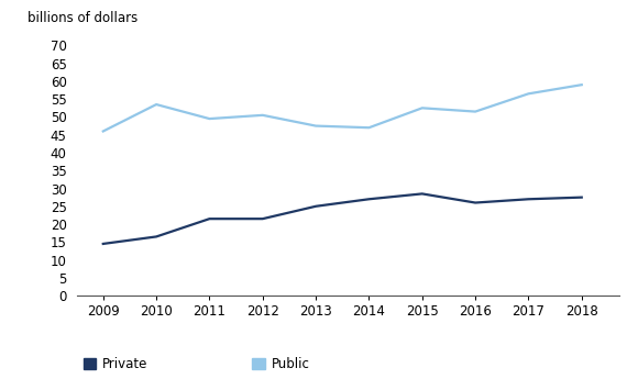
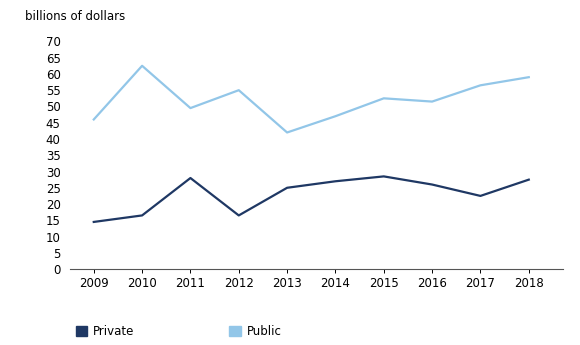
Public/2010: 53.5 -> 62.5
Private/2011: 21.5 -> 28.0
Private/2012: 21.5 -> 16.5
Public/2012: 50.5 -> 55.0
Public/2013: 47.5 -> 42.0
Private/2017: 27.0 -> 22.5
